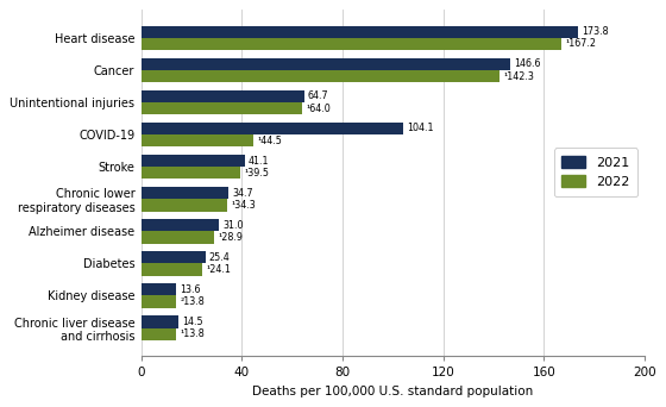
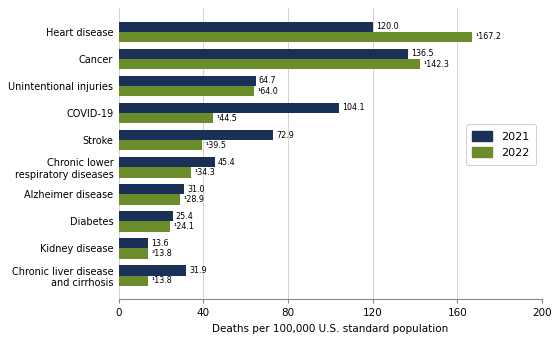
2021/Heart disease: 173.8 -> 120.0
2021/Cancer: 146.6 -> 136.5
2021/Stroke: 41.1 -> 72.9
2021/Chronic lower respiratory diseases: 34.7 -> 45.4
2021/Chronic liver disease and cirrhosis: 14.5 -> 31.9
